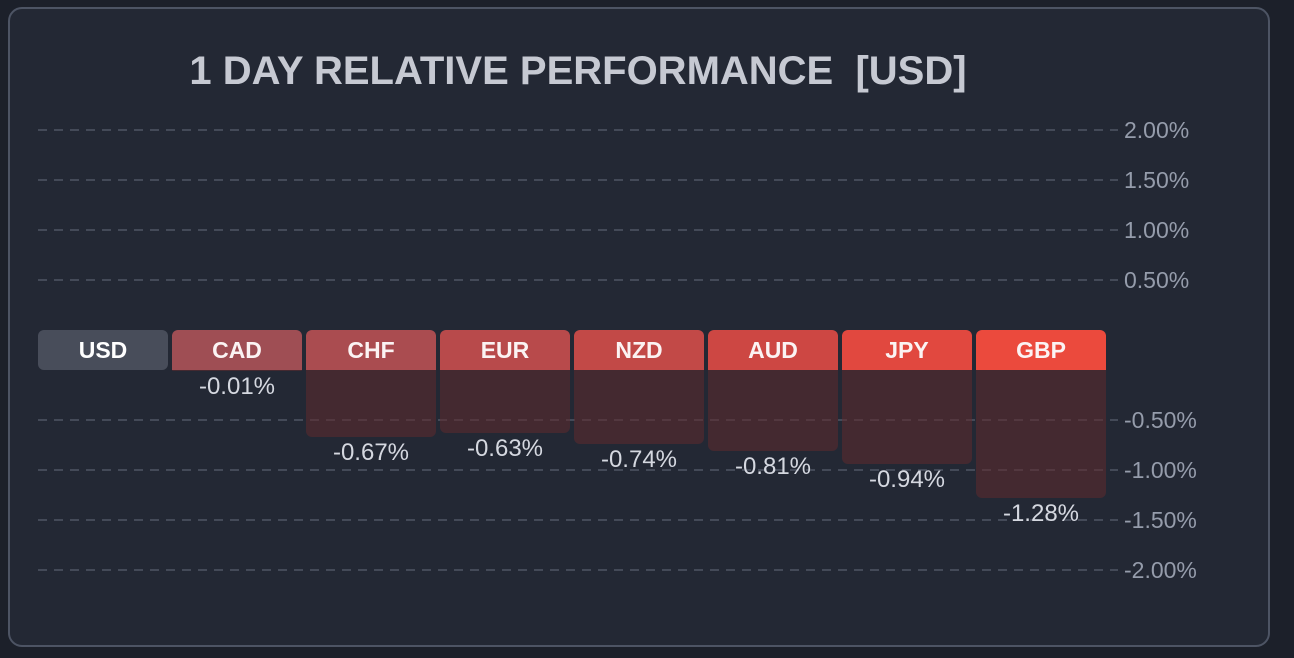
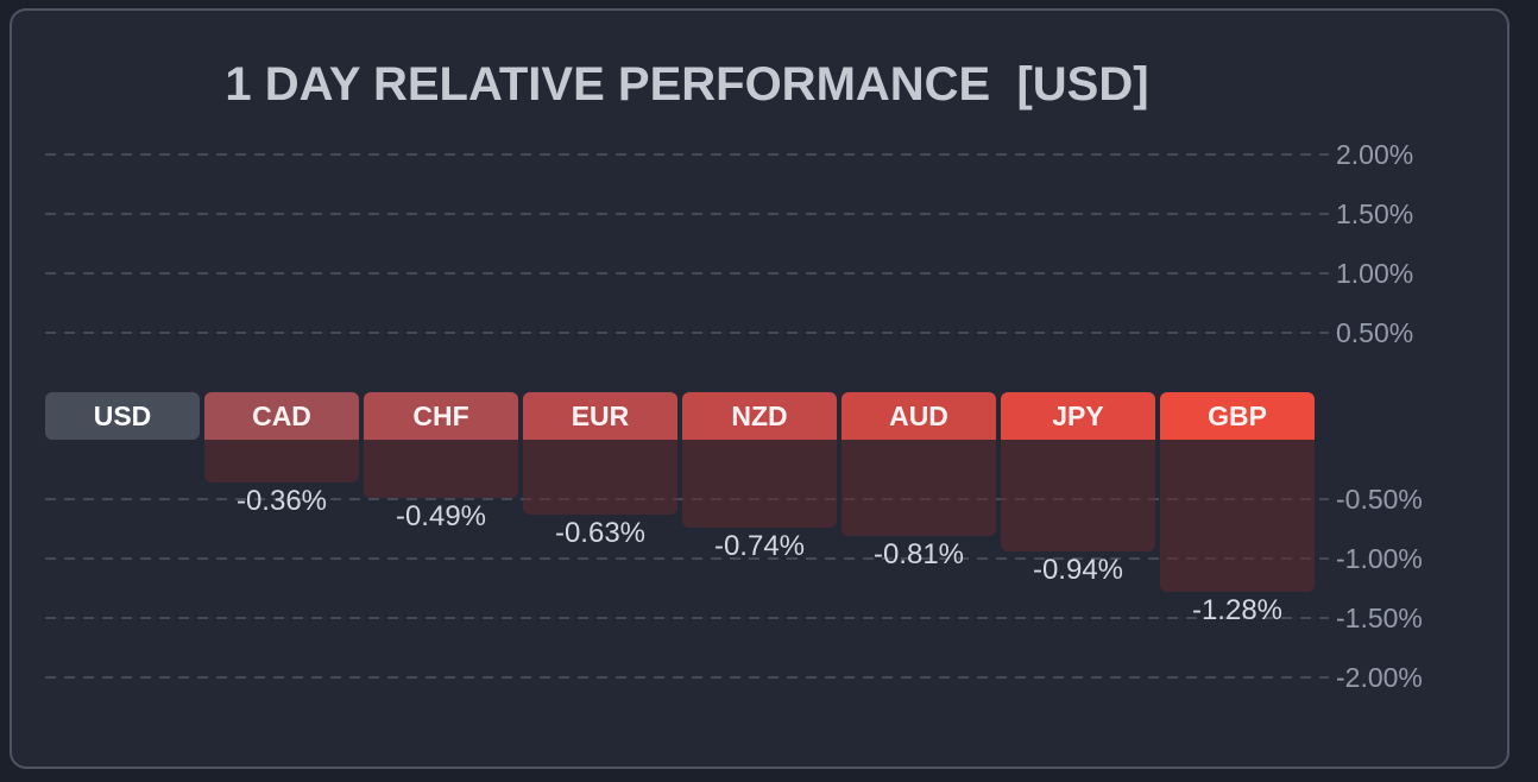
CAD: -0.01% -> -0.36%
CHF: -0.67% -> -0.49%
